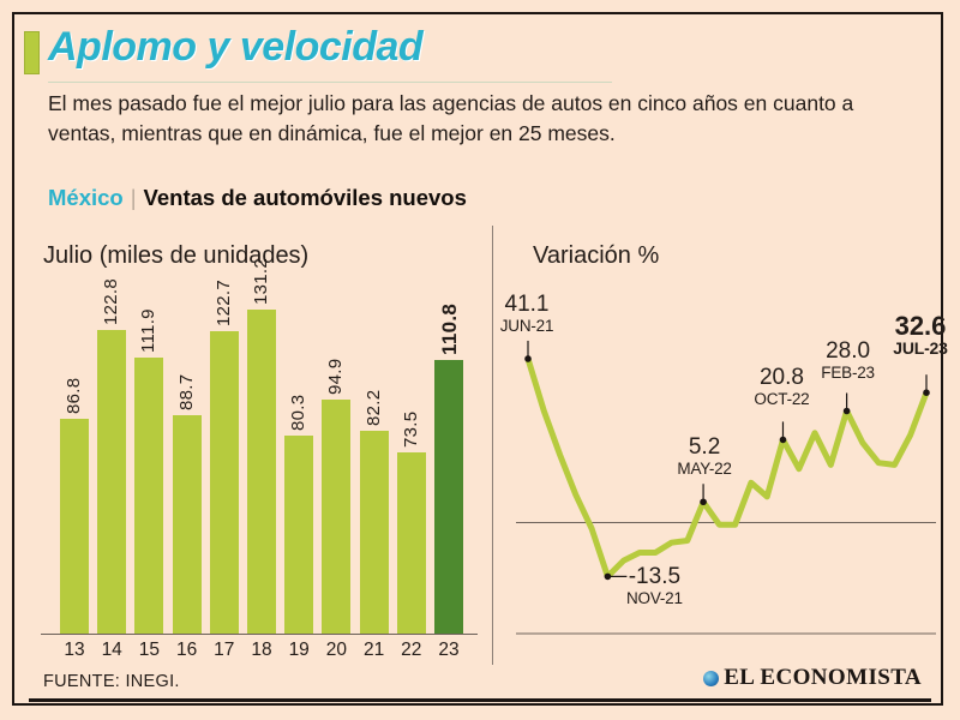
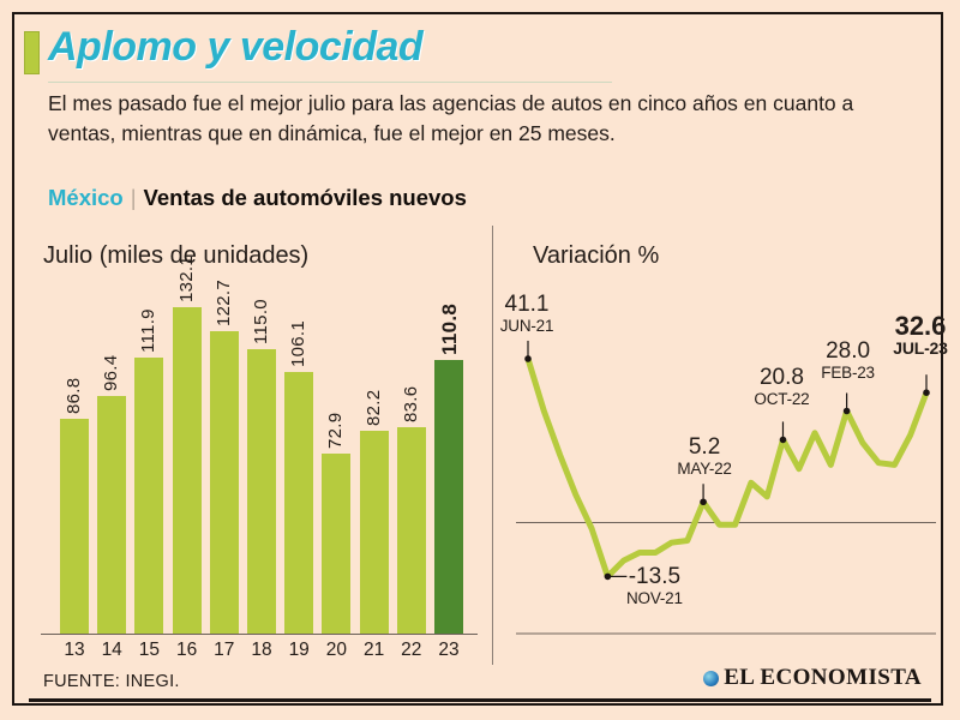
Julio (miles de unidades)/14: 122.8 -> 96.4
Julio (miles de unidades)/16: 88.7 -> 132.1
Julio (miles de unidades)/18: 131.2 -> 115.0
Julio (miles de unidades)/19: 80.3 -> 106.1
Julio (miles de unidades)/20: 94.9 -> 72.9
Julio (miles de unidades)/22: 73.5 -> 83.6
